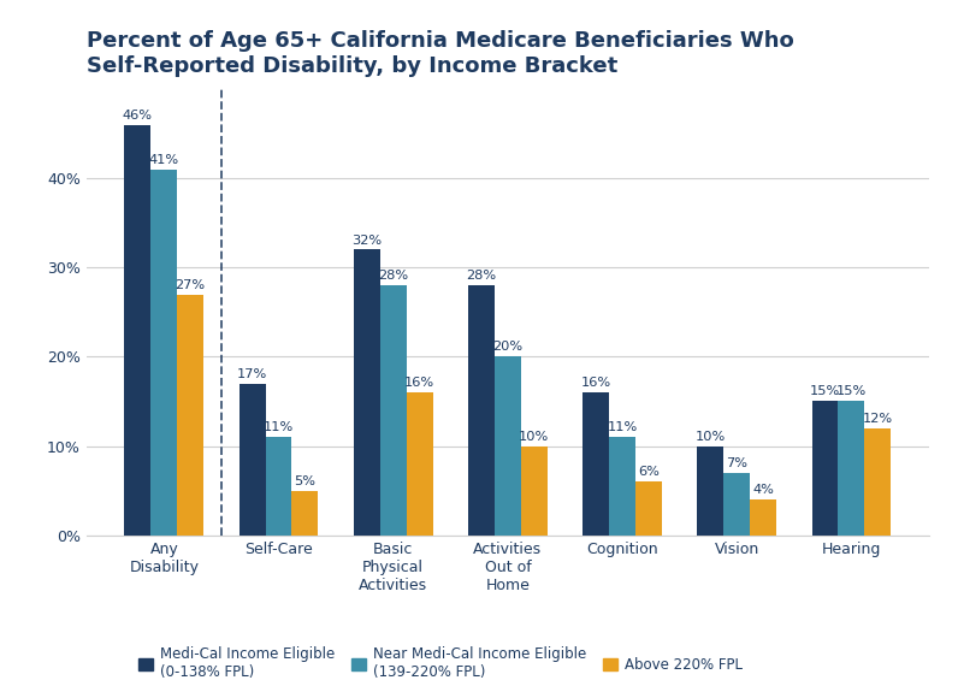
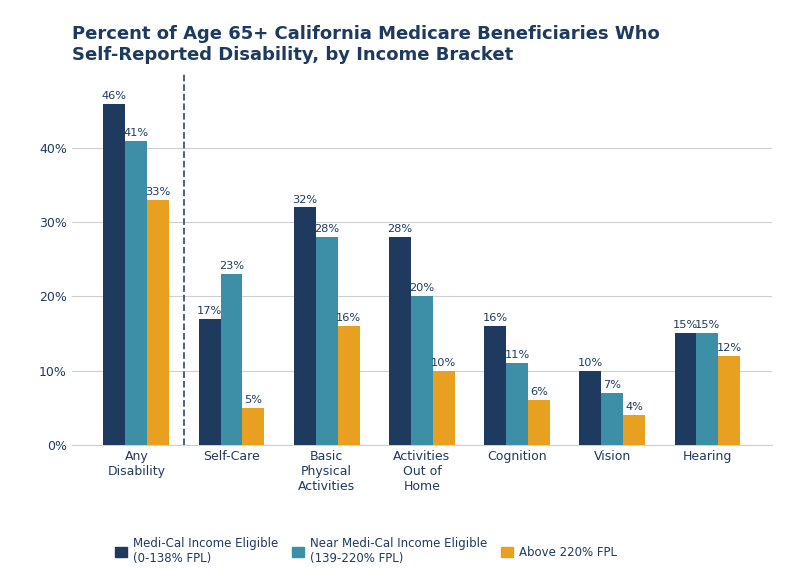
Above 220% FPL/Any Disability: 27% -> 33%
Near Medi-Cal Income Eligible (139-220% FPL)/Self-Care: 11% -> 23%
